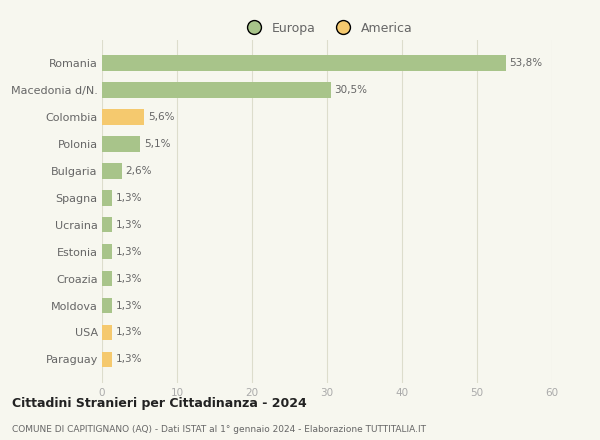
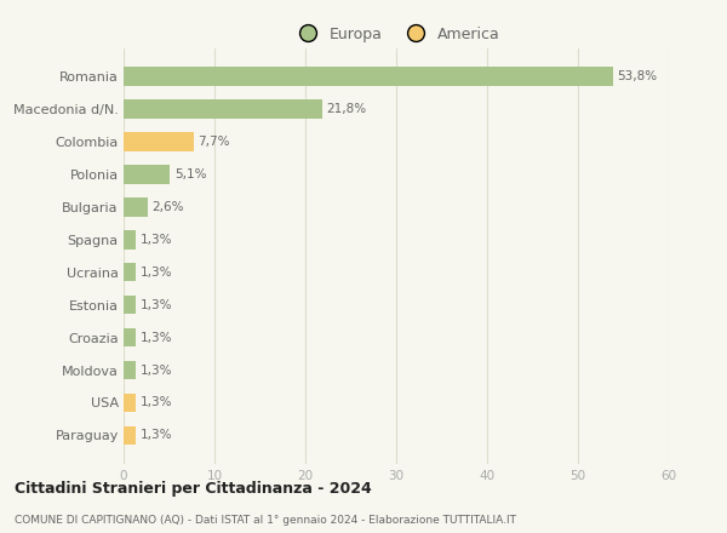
Macedonia d/N.: 30,5% -> 21,8%
Colombia: 5,6% -> 7,7%
